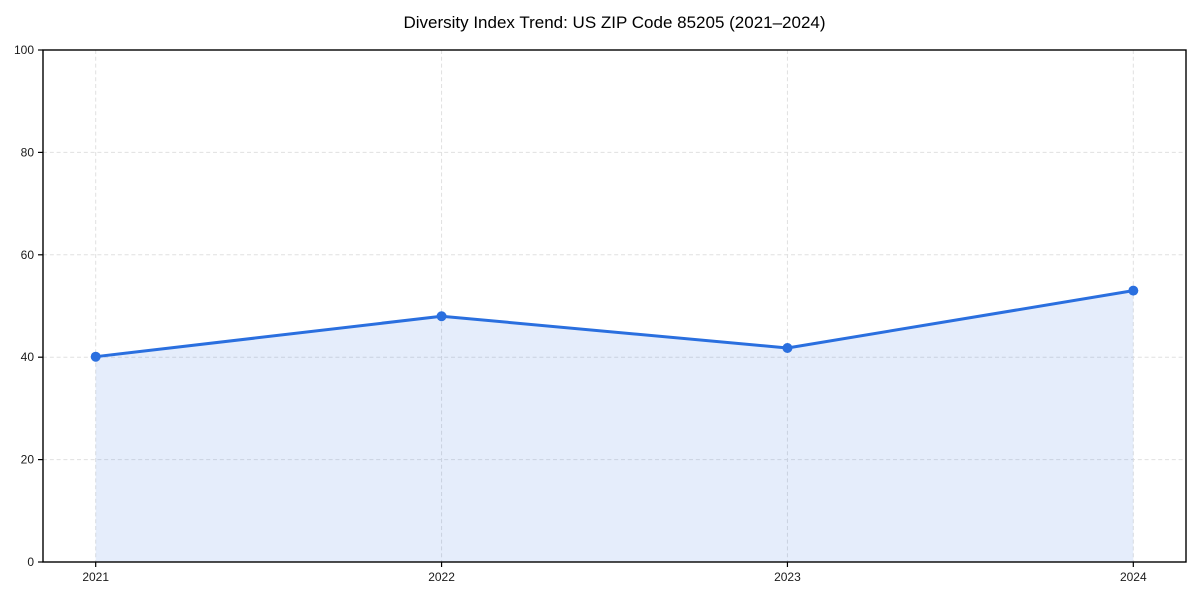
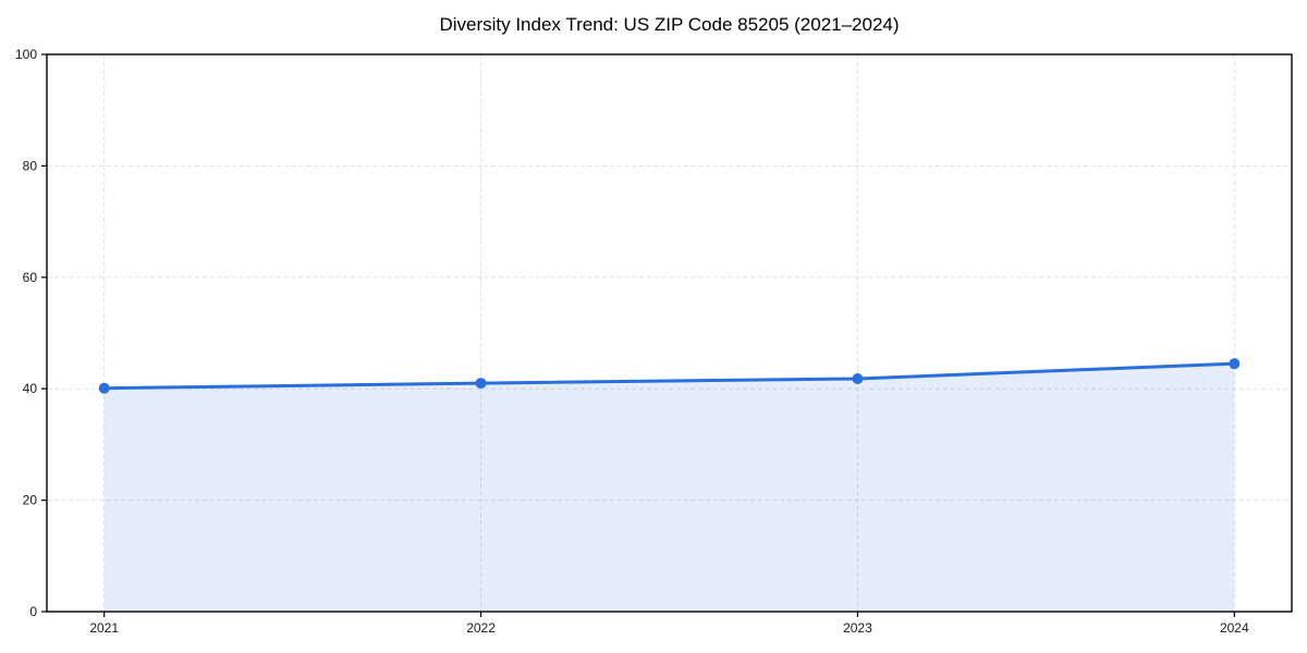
2022: 48 -> 41
2024: 53 -> 44
